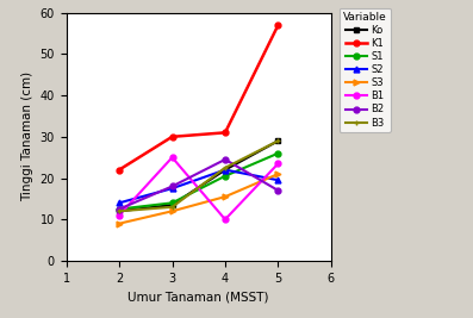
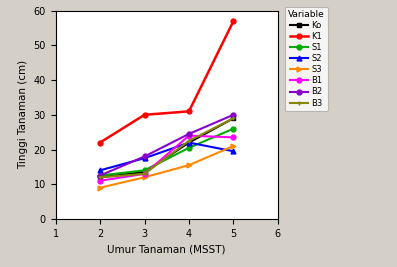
B1/3: 25.0 -> 13.0
B1/4: 10.0 -> 24.0
B2/5: 17.0 -> 30.0
